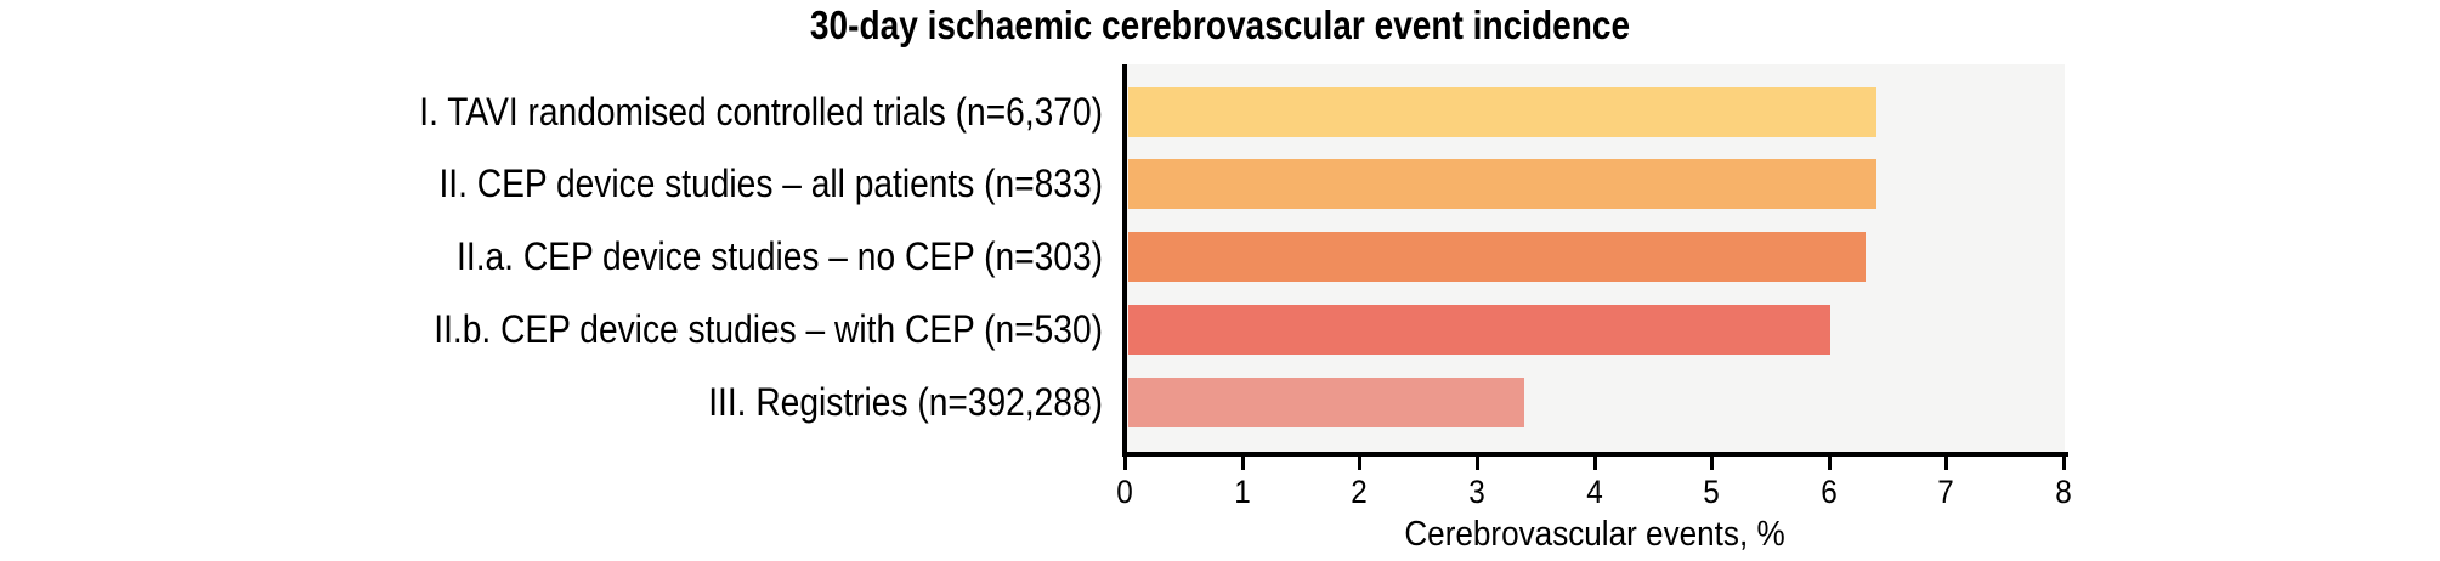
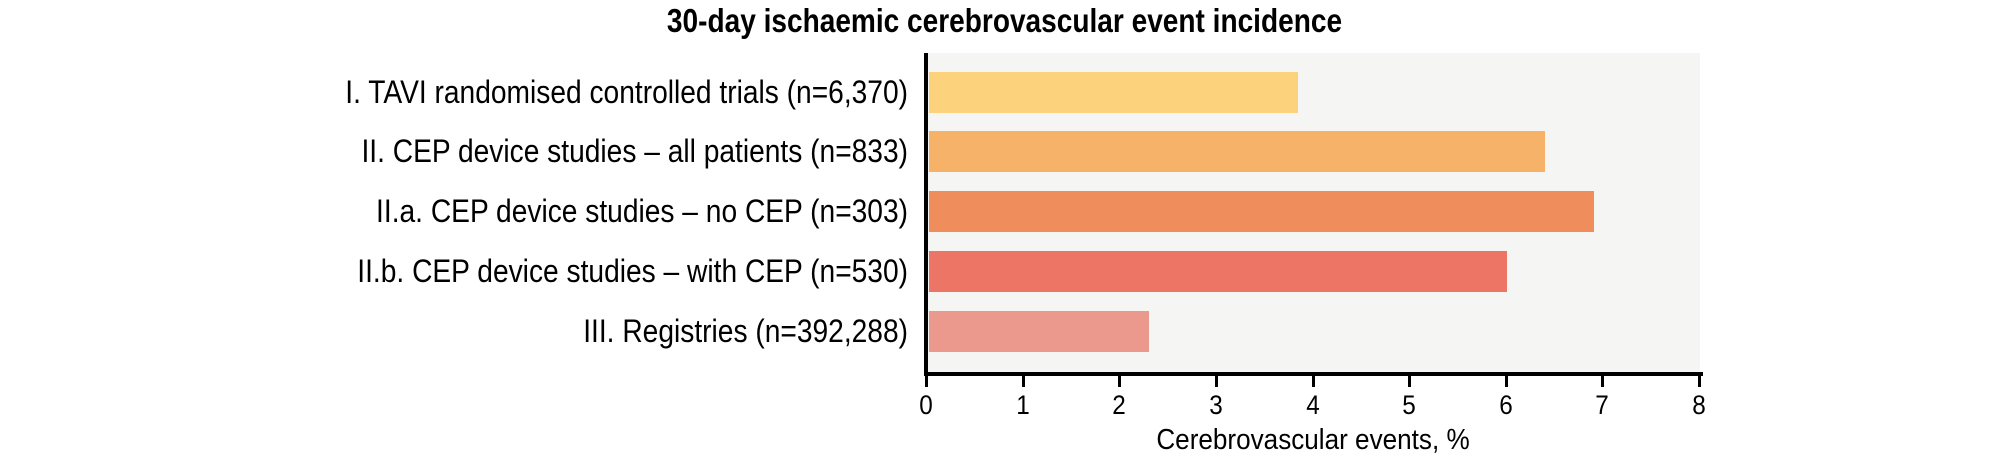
I. TAVI randomised controlled trials (n=6,370): 6.4 -> 3.9
II.a. CEP device studies – no CEP (n=303): 6.3 -> 6.9
III. Registries (n=392,288): 3.4 -> 2.3
